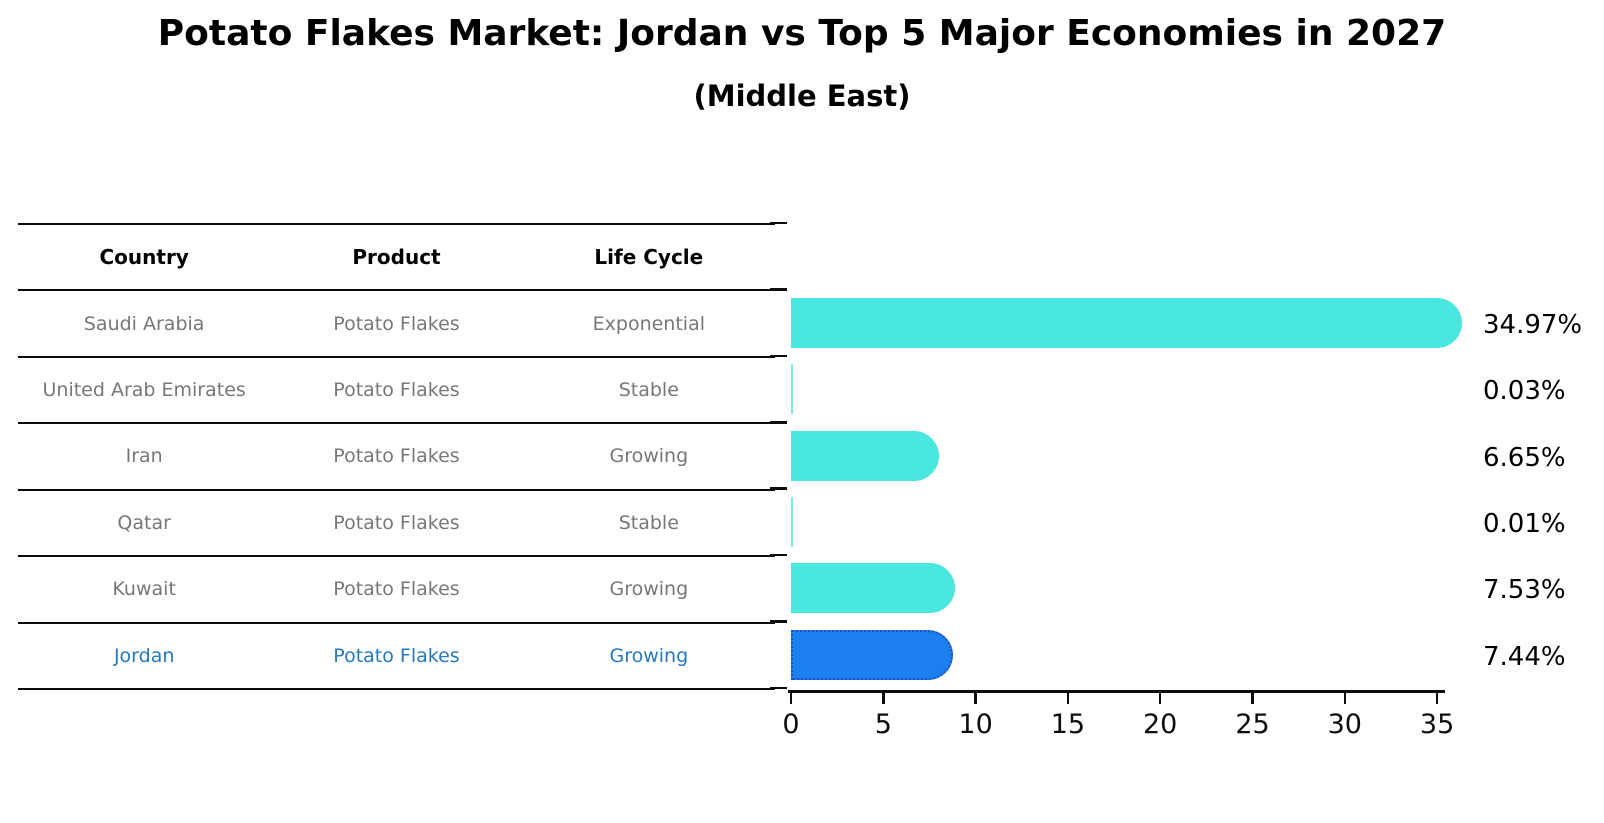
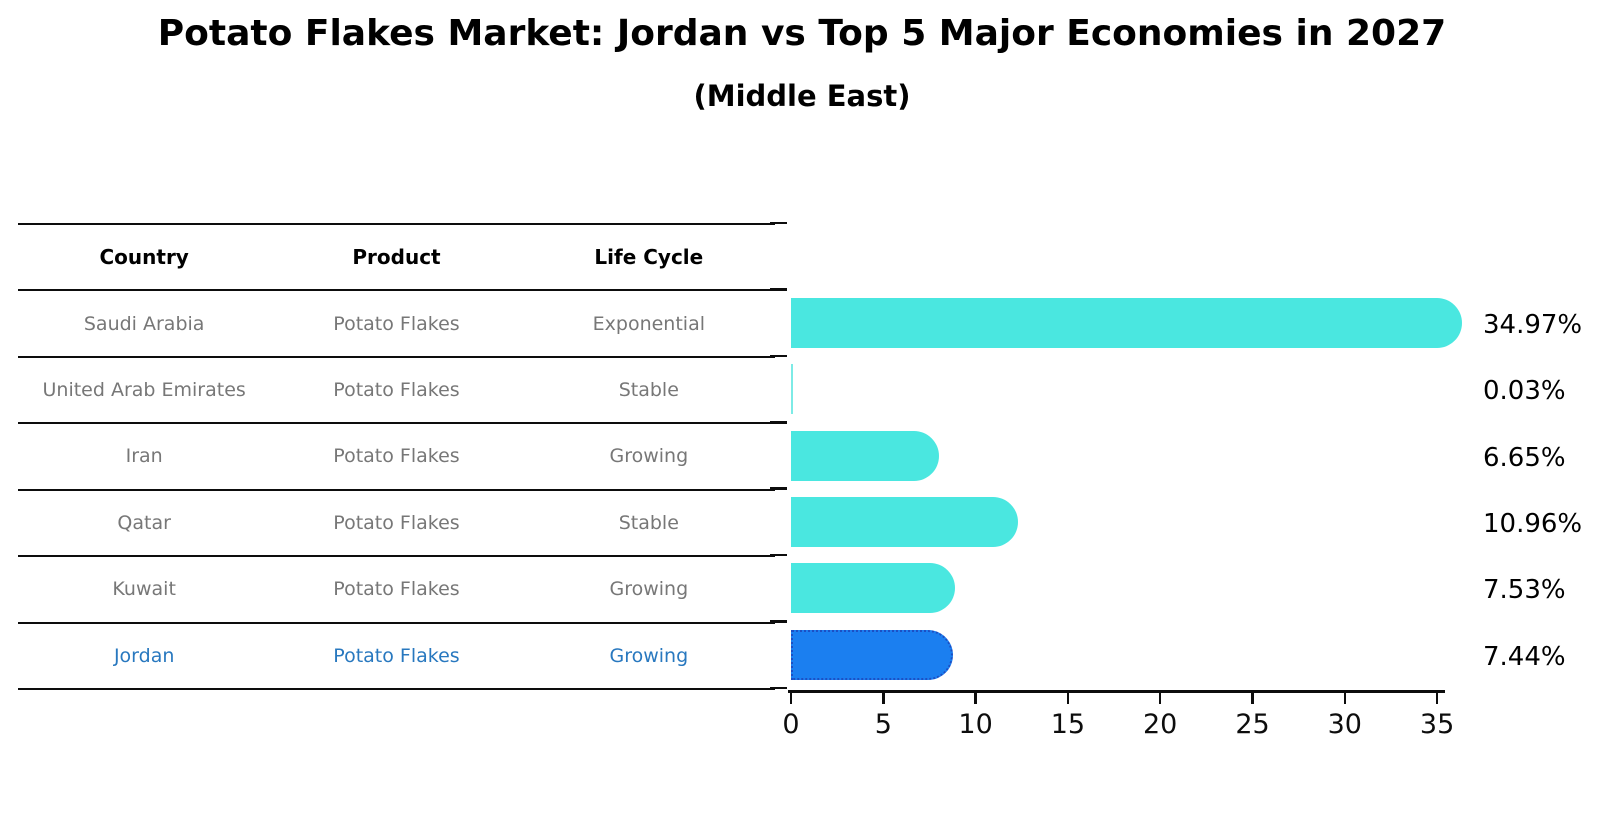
Qatar: 0.01% -> 10.96%
